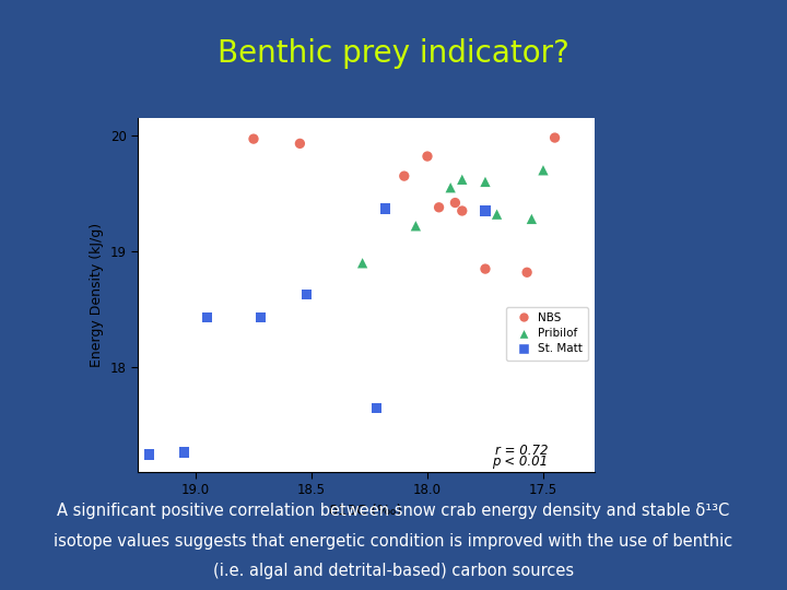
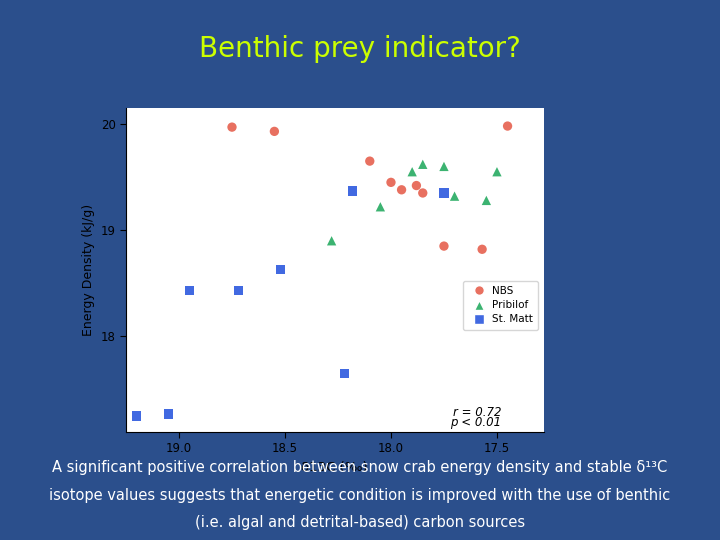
NBS/18.0: 19.82 -> 19.45
Pribilof/17.5: 19.70 -> 19.55
